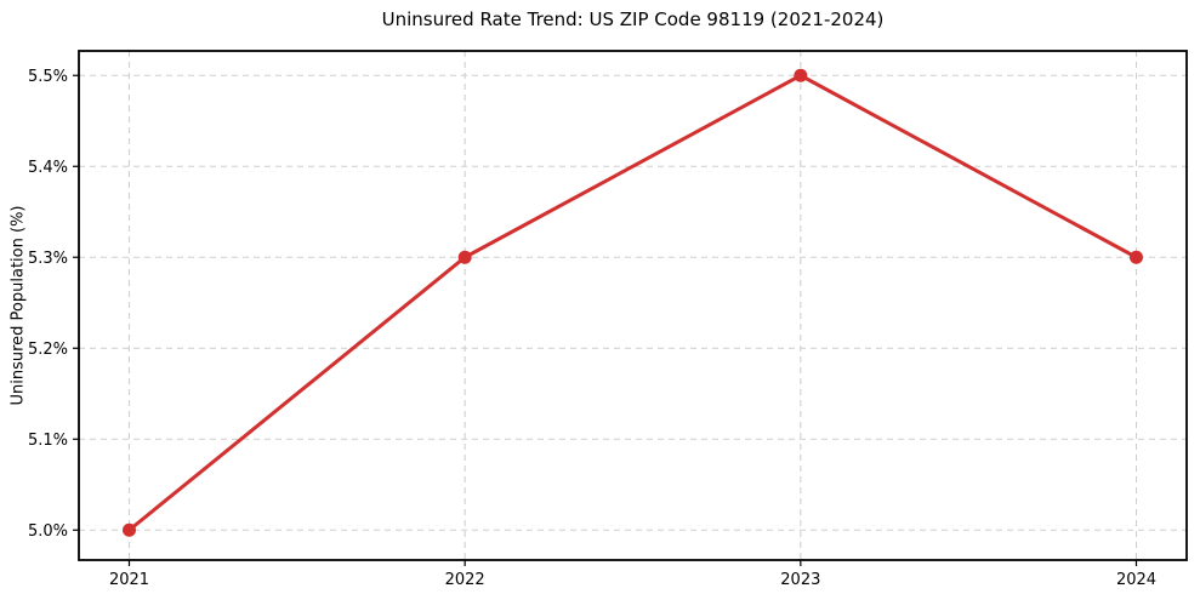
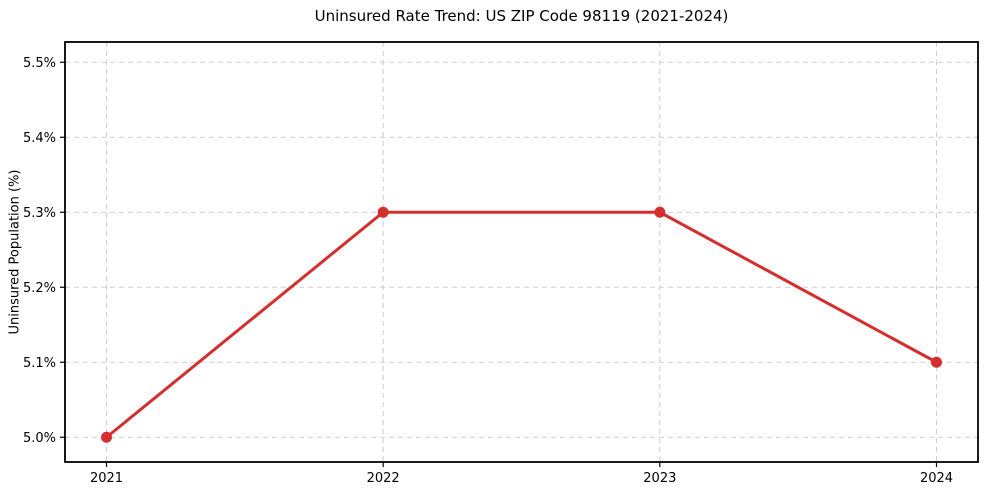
2023: 5.5% -> 5.3%
2024: 5.3% -> 5.1%
